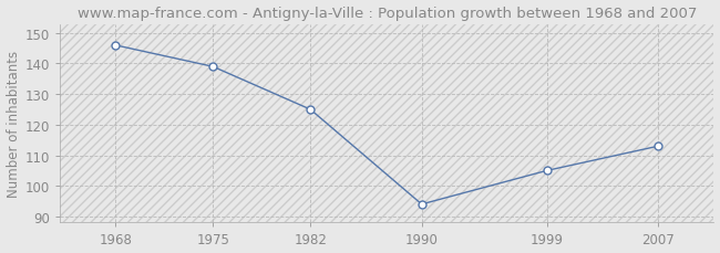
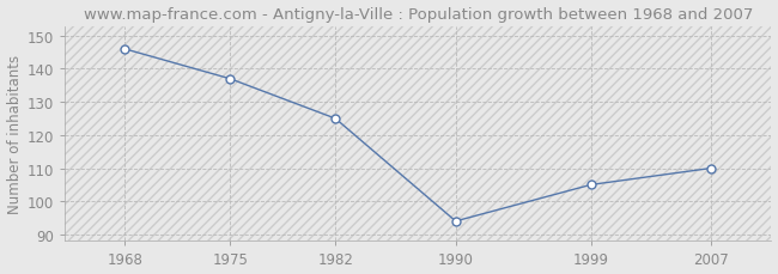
1975: 139 -> 137
2007: 113 -> 110
